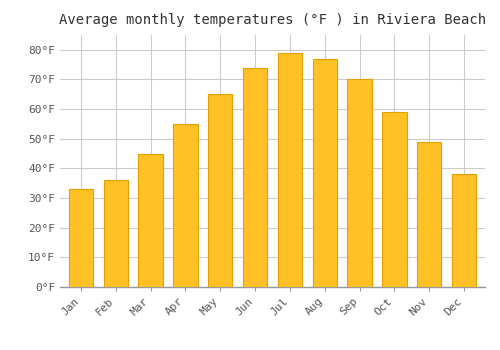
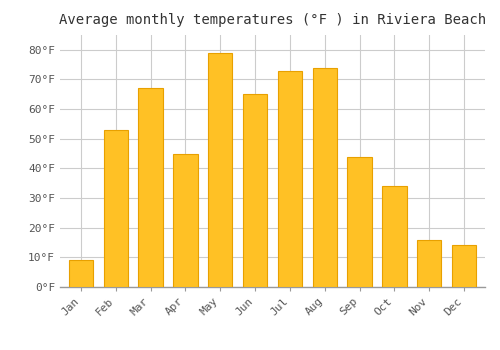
Jan: 33°F -> 9°F
Feb: 36°F -> 53°F
Mar: 45°F -> 67°F
Apr: 55°F -> 45°F
May: 65°F -> 79°F
Jun: 74°F -> 65°F
Jul: 79°F -> 73°F
Aug: 77°F -> 74°F
Sep: 70°F -> 44°F
Oct: 59°F -> 34°F
Nov: 49°F -> 16°F
Dec: 38°F -> 14°F
